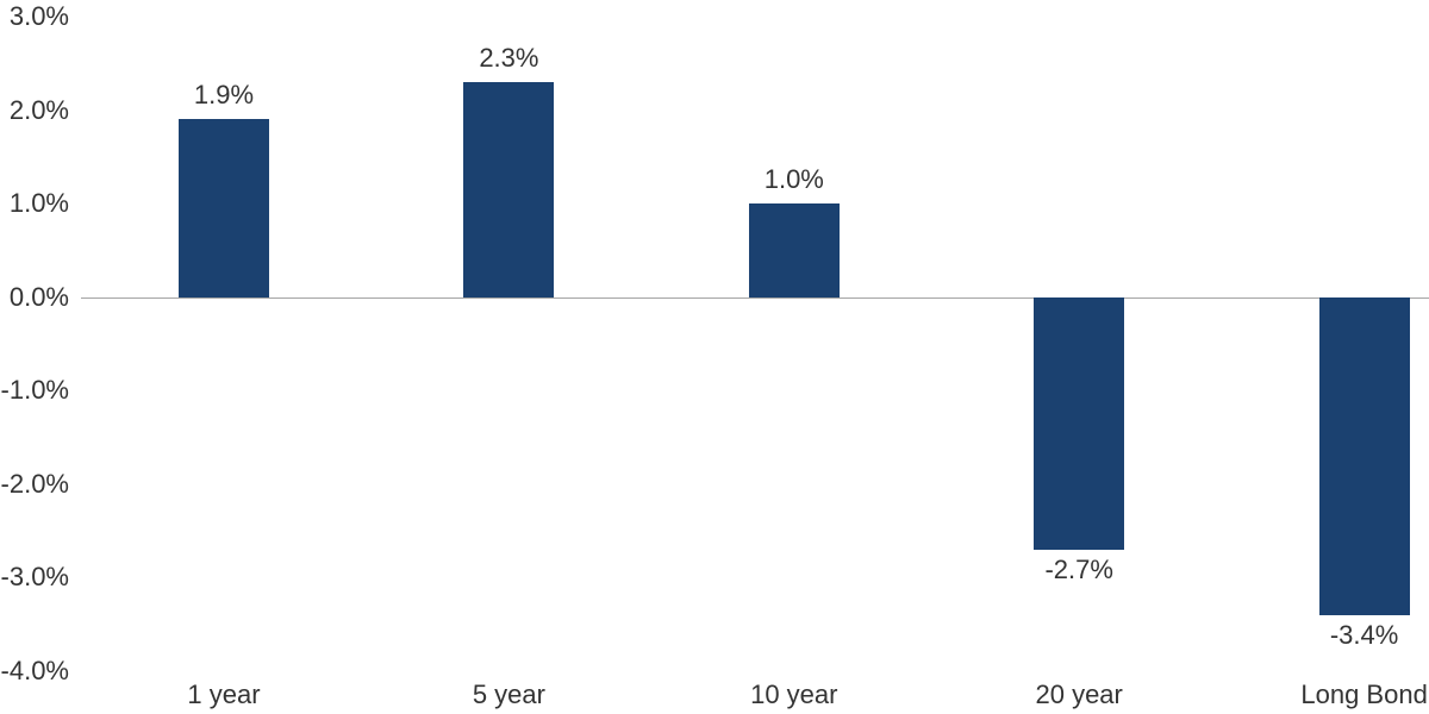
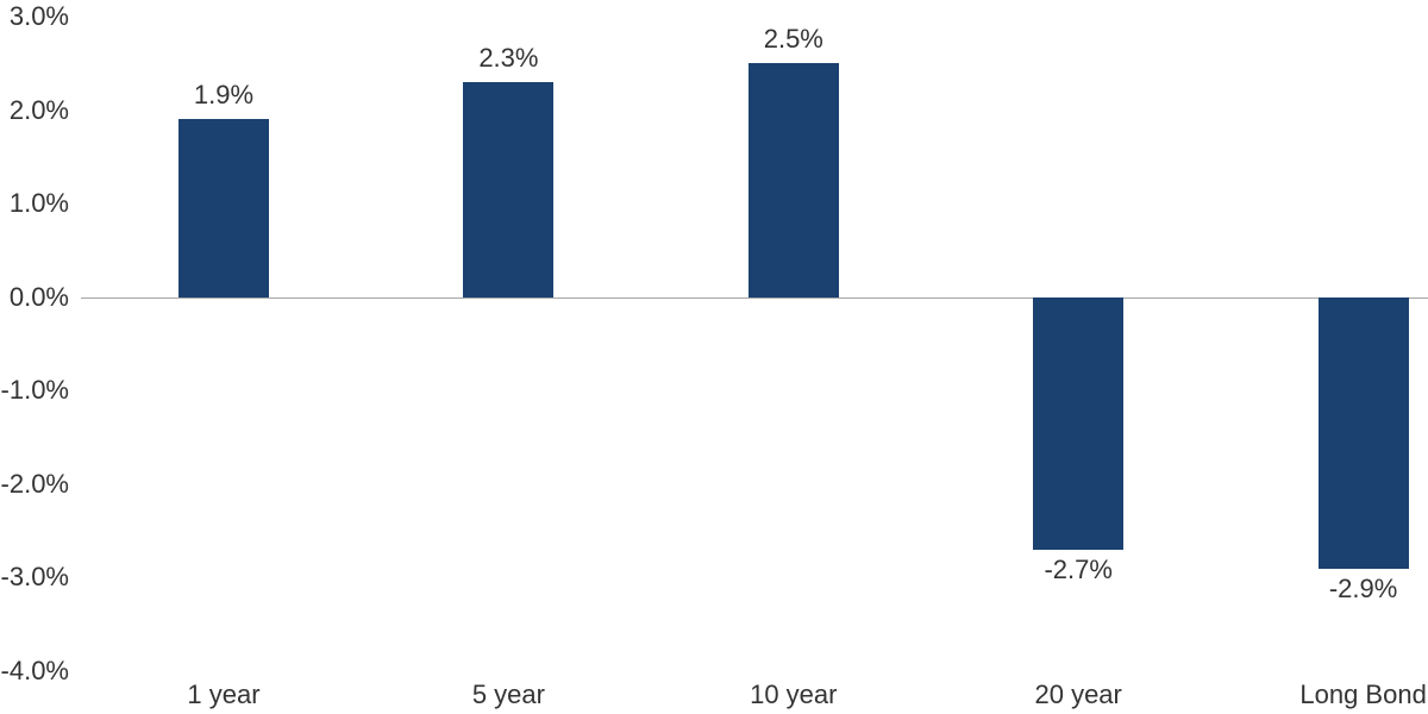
10 year: 1.0% -> 2.5%
Long Bond: -3.4% -> -2.9%
